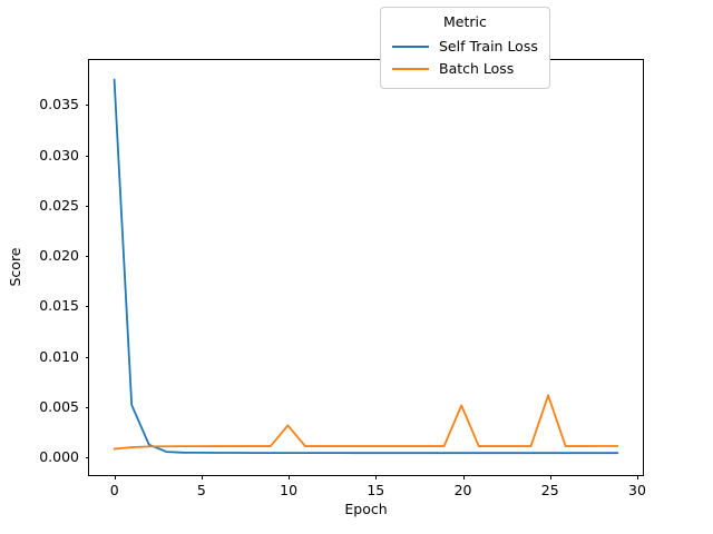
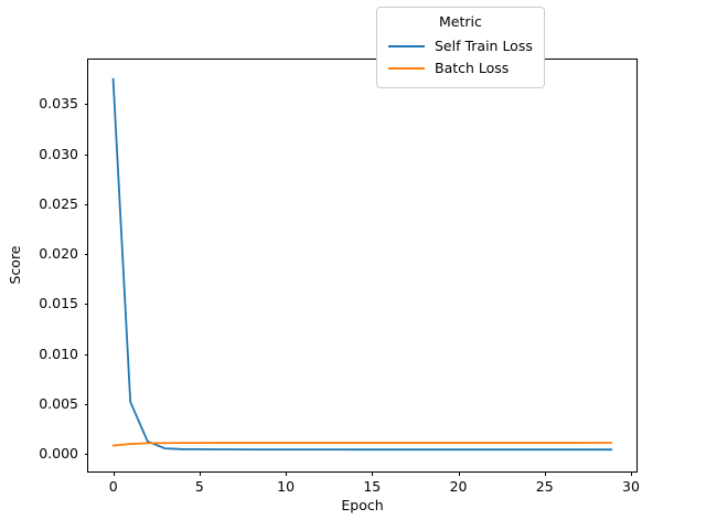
Batch Loss/10: 0.003 -> 0.001
Batch Loss/20: 0.005 -> 0.001
Batch Loss/25: 0.006 -> 0.001
